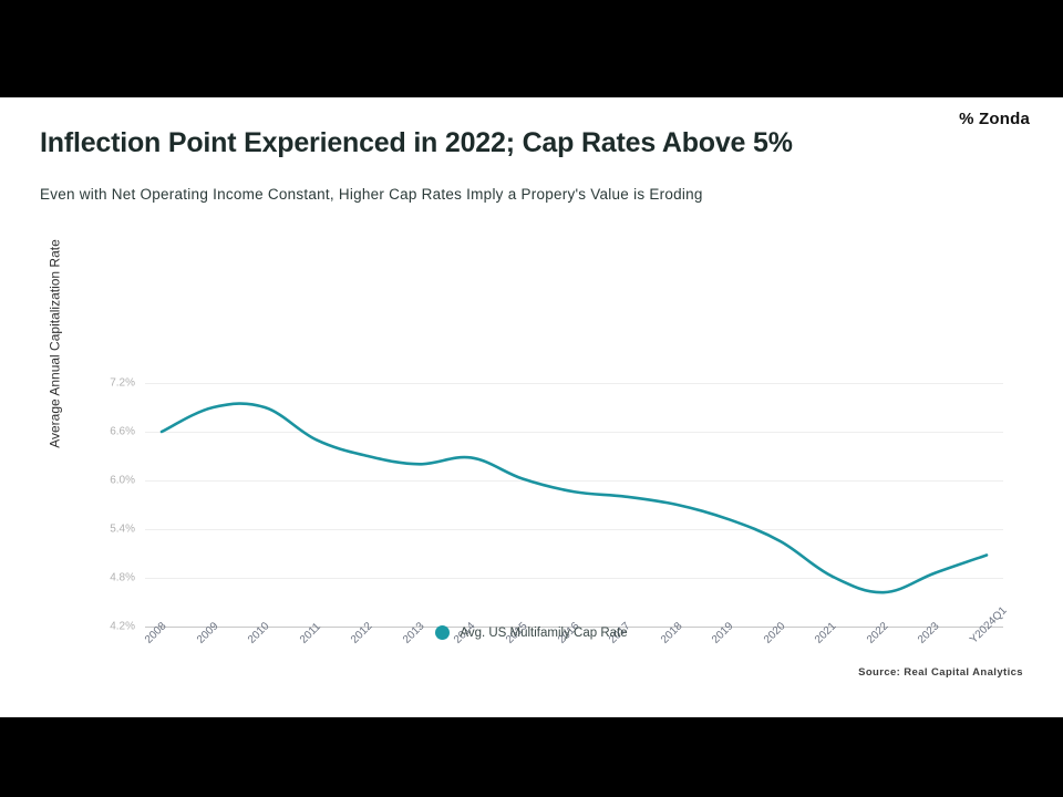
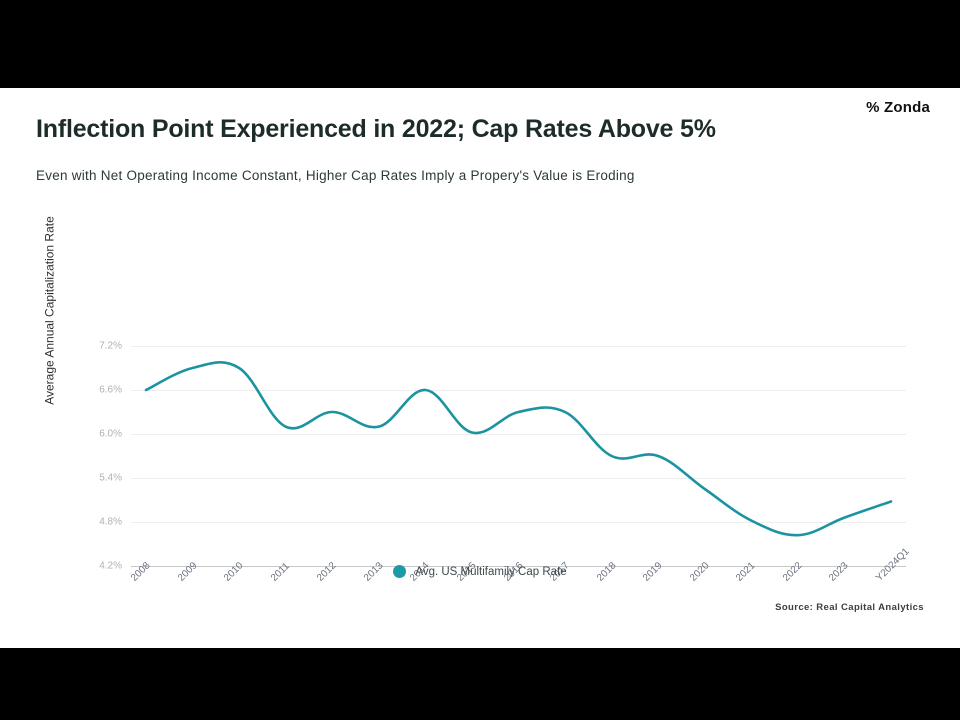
2011: 6.5% -> 6.1%
2013: 6.2% -> 6.1%
2014: 6.3% -> 6.6%
2016: 5.9% -> 6.3%
2017: 5.8% -> 6.3%
2019: 5.5% -> 5.7%
